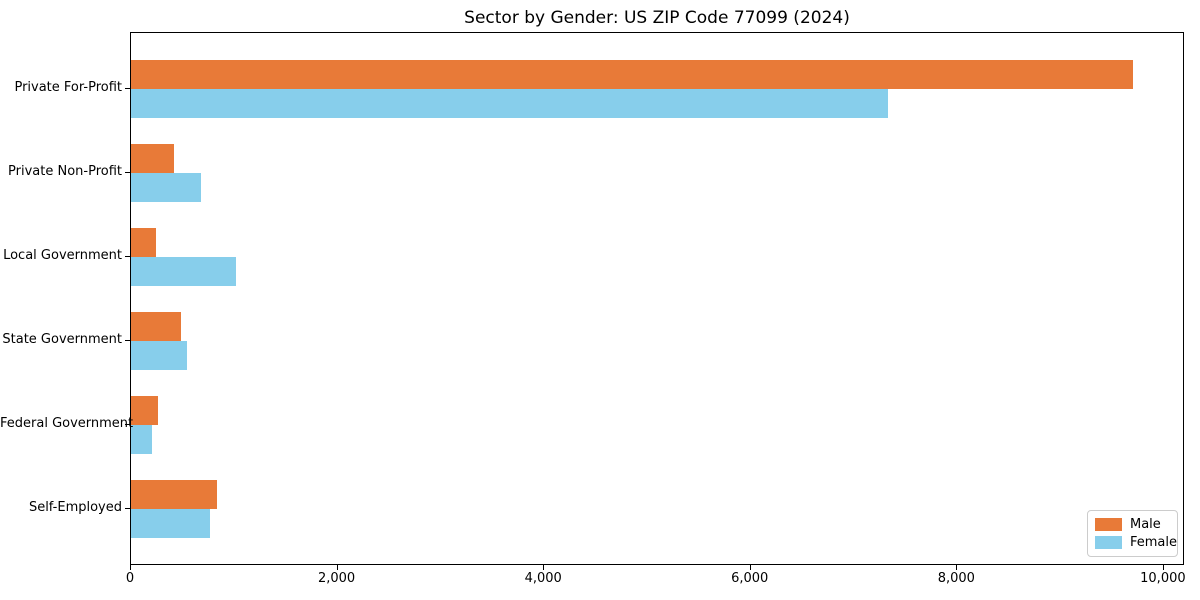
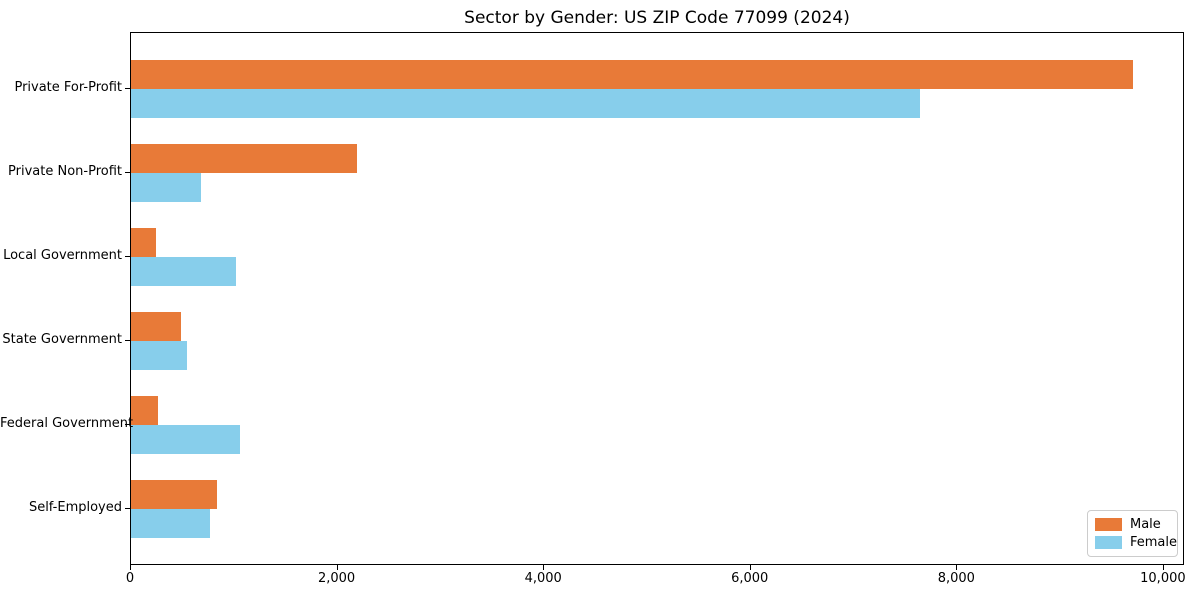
Female/Private For-Profit: 7330 -> 7640
Male/Private Non-Profit: 420 -> 2190
Female/Federal Government: 200 -> 1050
